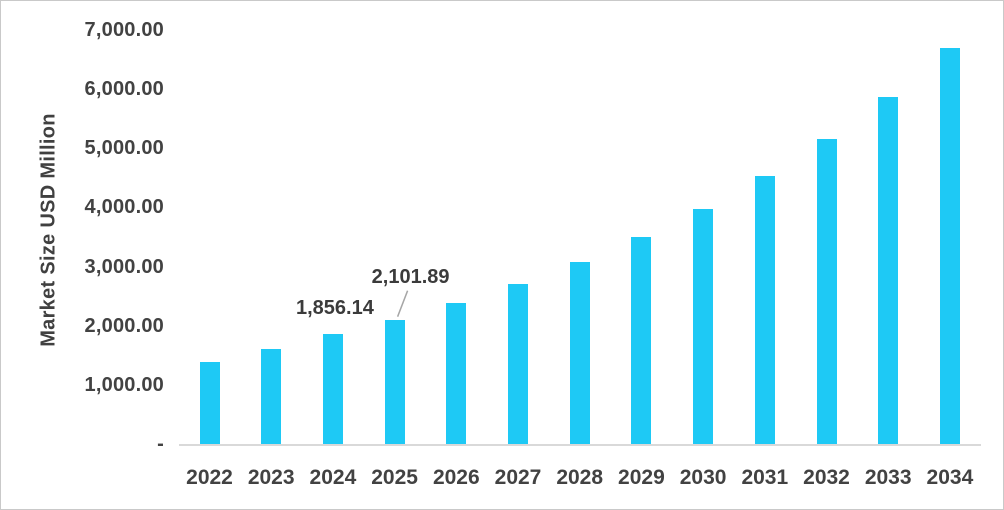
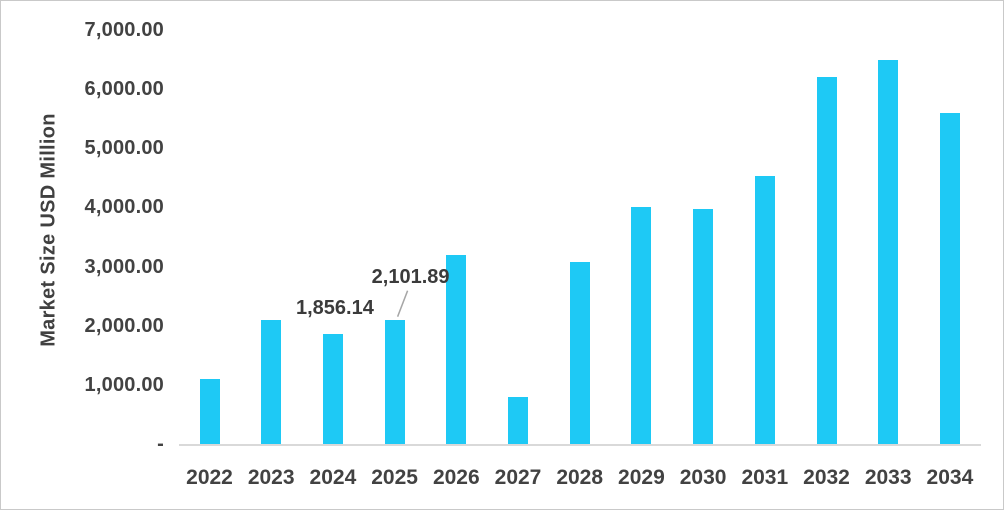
2022: 1400 -> 1100
2023: 1600 -> 2100
2026: 2400 -> 3200
2027: 2700 -> 800
2029: 3500 -> 4000
2032: 5200 -> 6200
2033: 5900 -> 6500
2034: 6700 -> 5600
